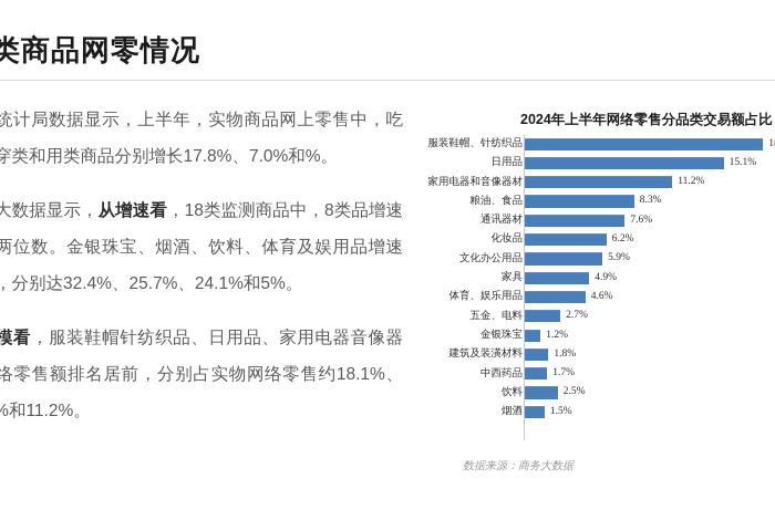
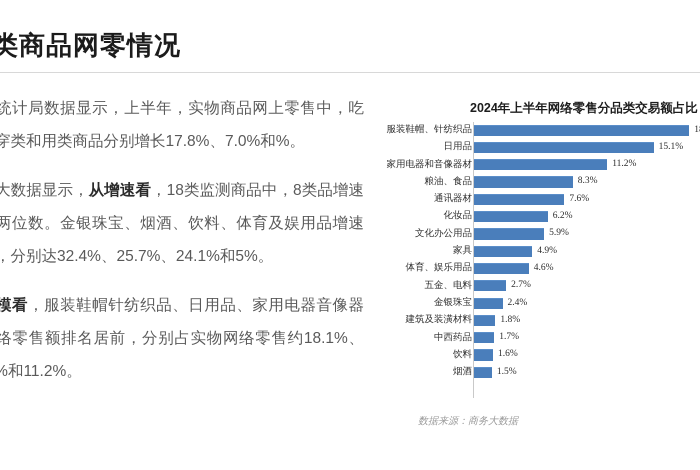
金银珠宝: 1.2% -> 2.4%
饮料: 2.5% -> 1.6%
